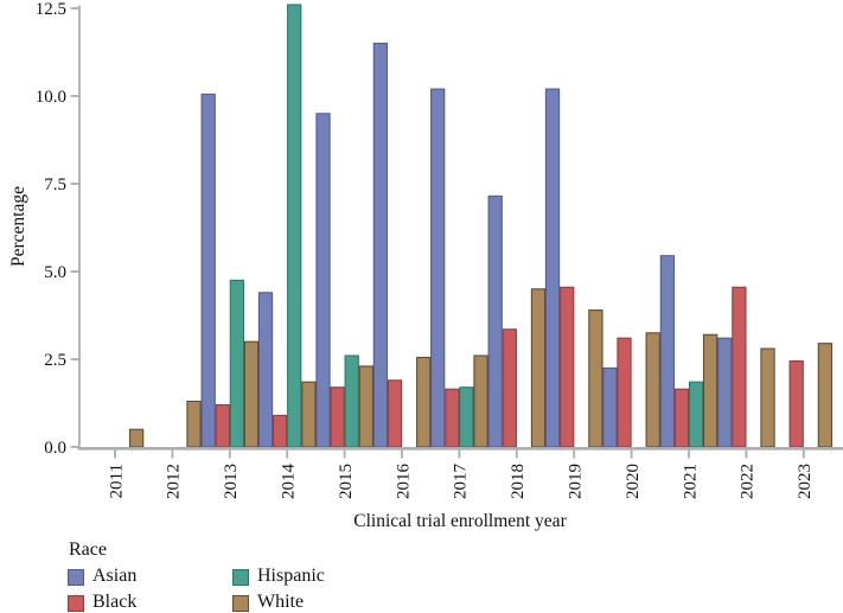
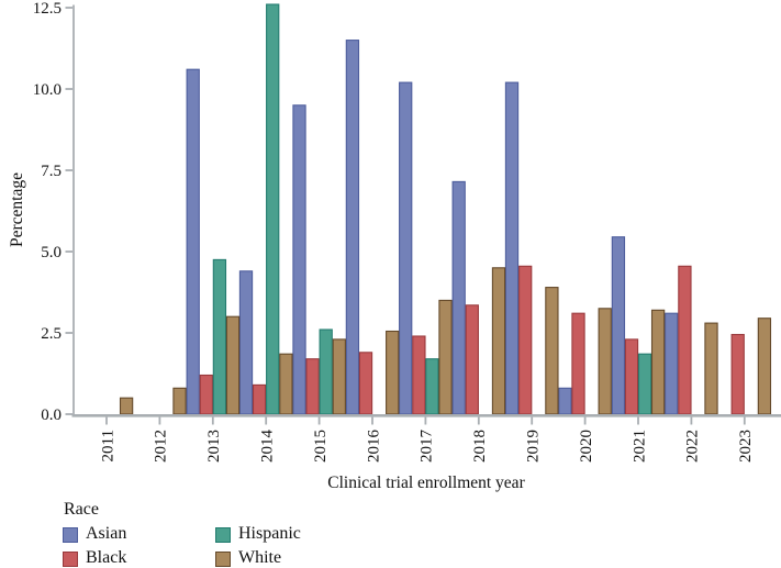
White/2012: 1.3 -> 0.8
Asian/2013: 10.1 -> 10.6
Black/2017: 1.6 -> 2.4
White/2017: 2.6 -> 3.5
Asian/2020: 2.2 -> 0.8
Black/2021: 1.6 -> 2.3
